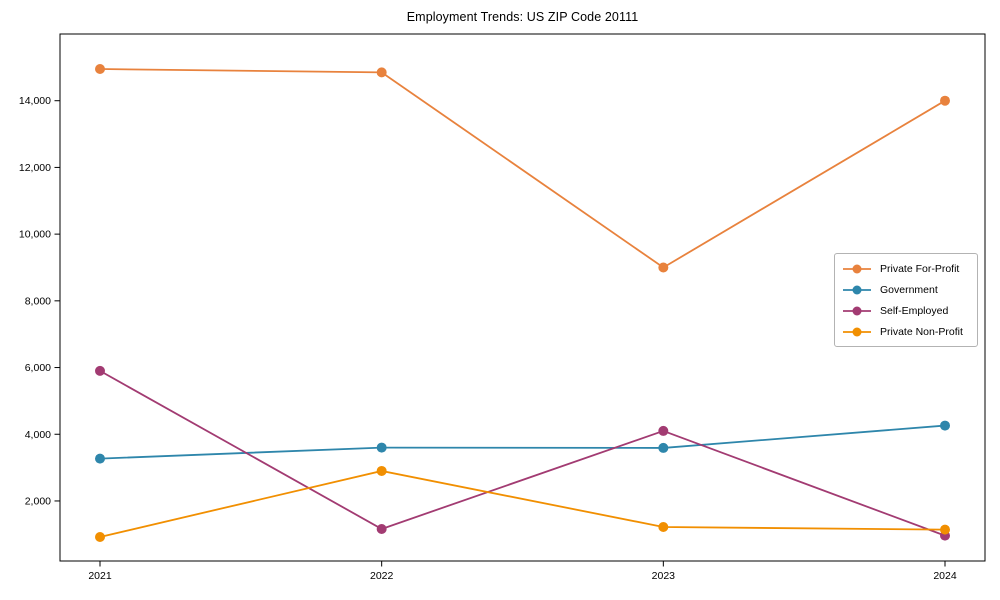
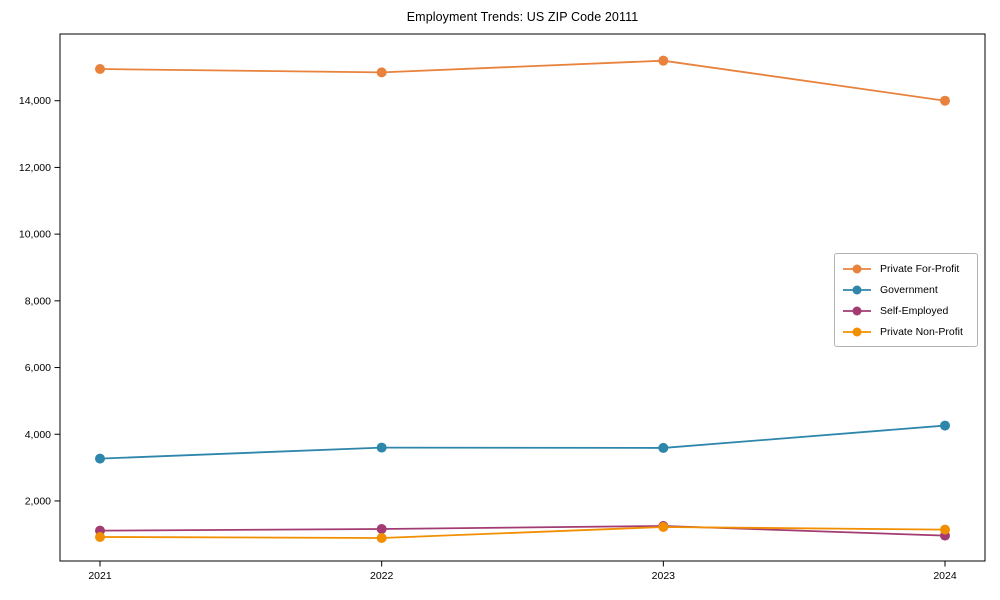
Self-Employed/2021: 5900 -> 1100
Private Non-Profit/2022: 2900 -> 900
Private For-Profit/2023: 9000 -> 15200
Self-Employed/2023: 4100 -> 1200
